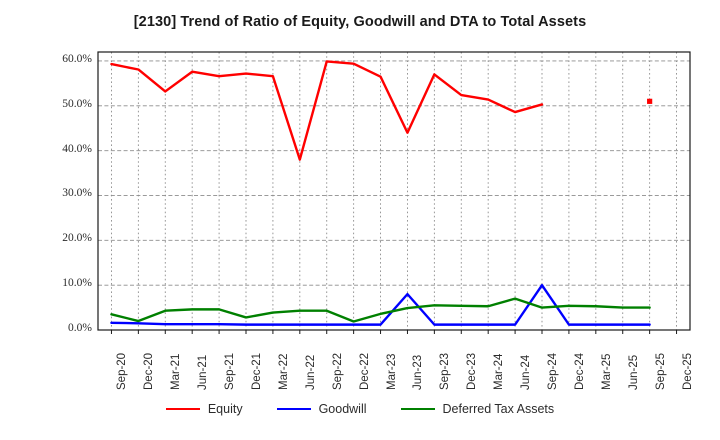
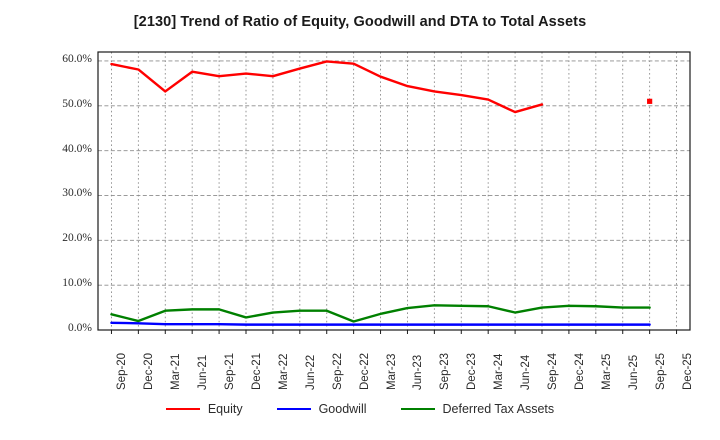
Equity/Jun-22: 38% -> 58%
Equity/Jun-23: 44% -> 54%
Goodwill/Jun-23: 8% -> 1%
Equity/Sep-23: 57% -> 53%
Deferred Tax Assets/Jun-24: 7% -> 4%
Goodwill/Sep-24: 10% -> 1%
